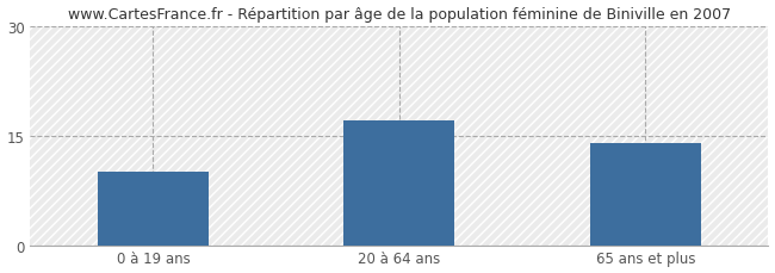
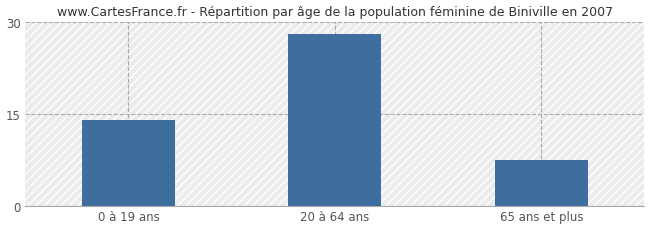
0 à 19 ans: 10.0 -> 14.0
20 à 64 ans: 17.0 -> 28.0
65 ans et plus: 14.0 -> 7.5
